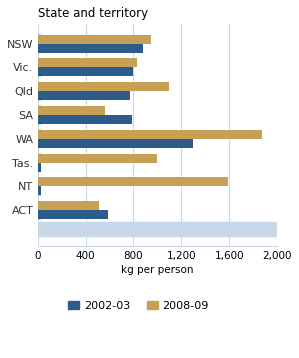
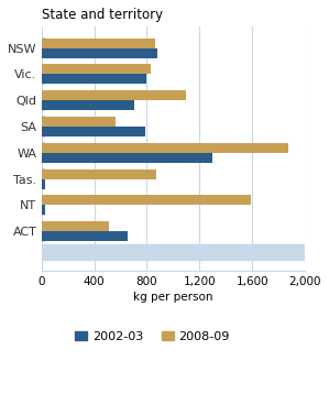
2008-09/NSW: 950 -> 860
2002-03/Qld: 770 -> 700
2008-09/Tas.: 1,000 -> 870
2002-03/ACT: 590 -> 650
